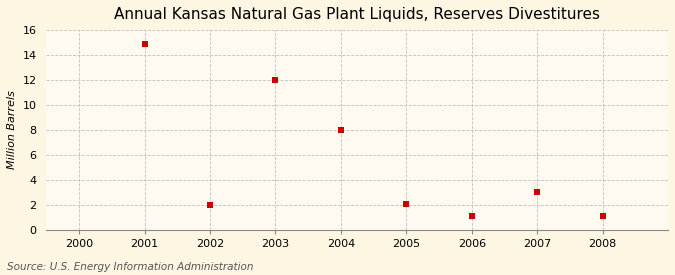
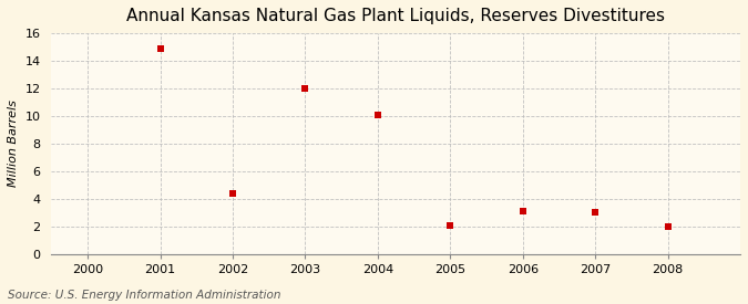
2002: 2.0 -> 4.4
2004: 8.0 -> 10.1
2006: 1.1 -> 3.1
2008: 1.1 -> 2.0
